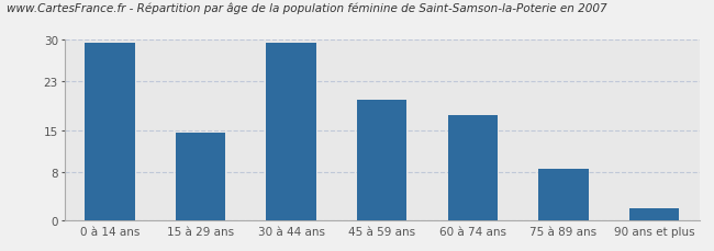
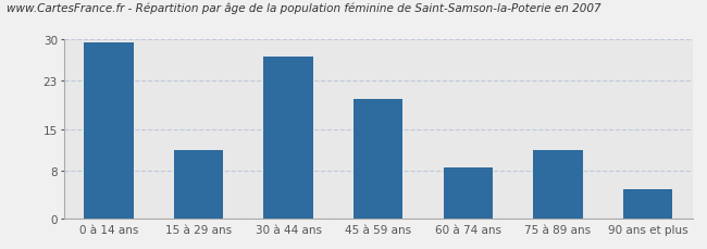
15 à 29 ans: 14.5 -> 11.4
30 à 44 ans: 29.5 -> 27.0
60 à 74 ans: 17.5 -> 8.6
75 à 89 ans: 8.5 -> 11.4
90 ans et plus: 2.0 -> 5.0
